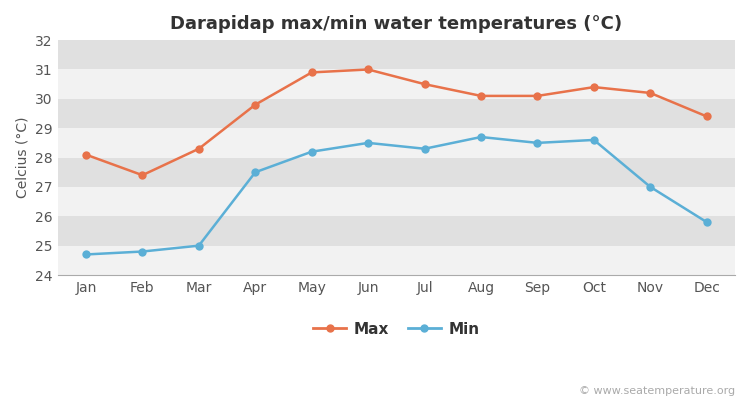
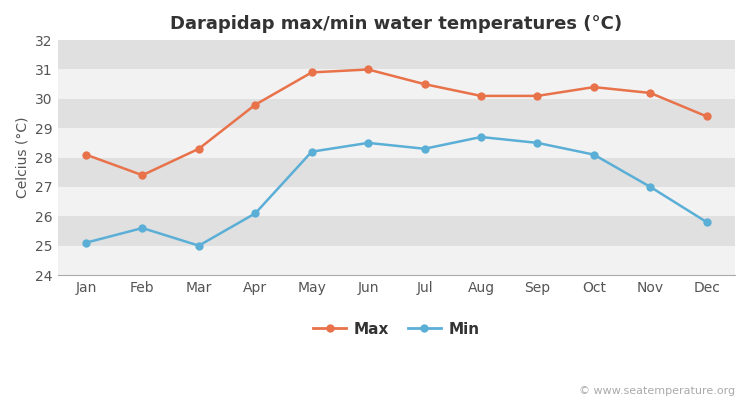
Min/Jan: 24.7 -> 25.1
Min/Feb: 24.8 -> 25.6
Min/Apr: 27.5 -> 26.1
Min/Oct: 28.6 -> 28.1
